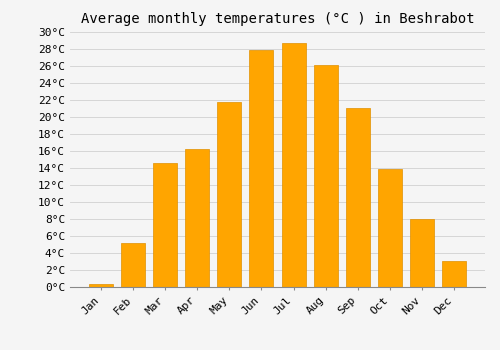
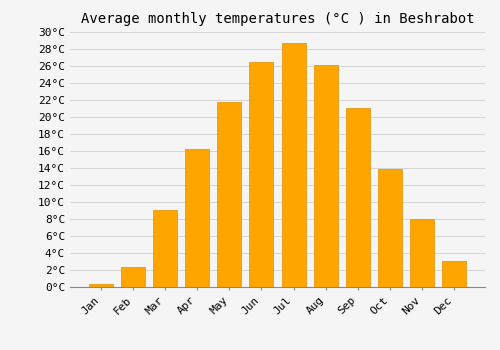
Feb: 5.2°C -> 2.4°C
Mar: 14.6°C -> 9.0°C
Jun: 27.8°C -> 26.4°C
